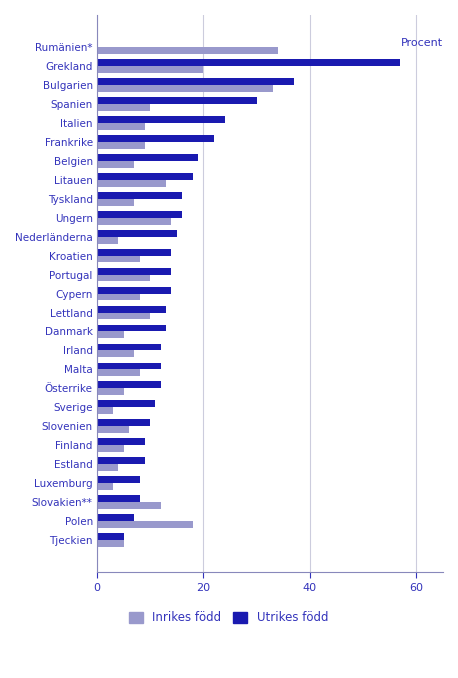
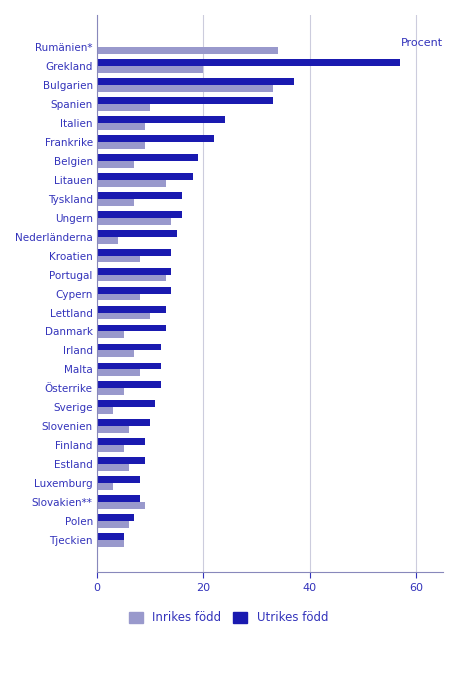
Utrikes född/Spanien: 30 -> 33
Inrikes född/Portugal: 10 -> 13
Inrikes född/Estland: 4 -> 6
Inrikes född/Slovakien**: 12 -> 9
Inrikes född/Polen: 18 -> 6
